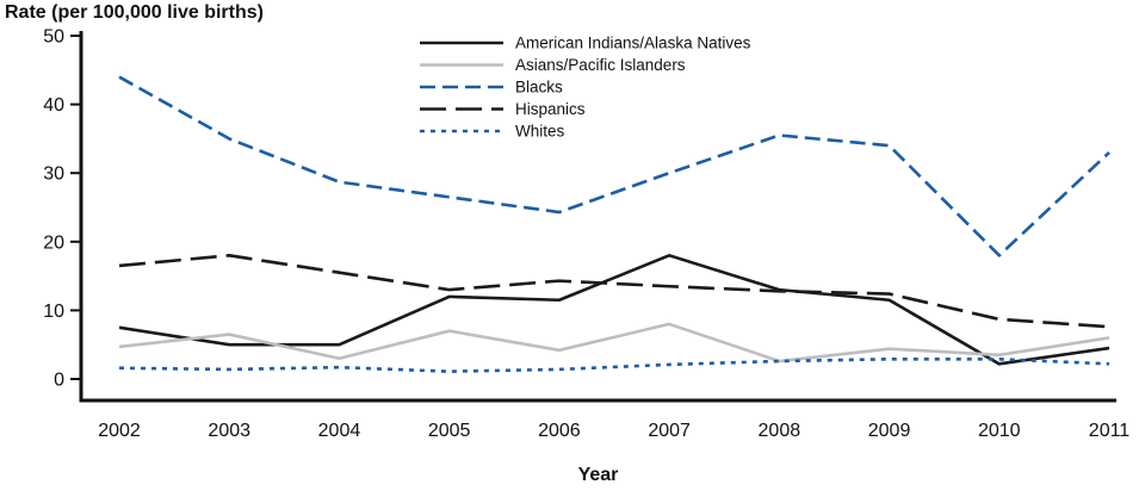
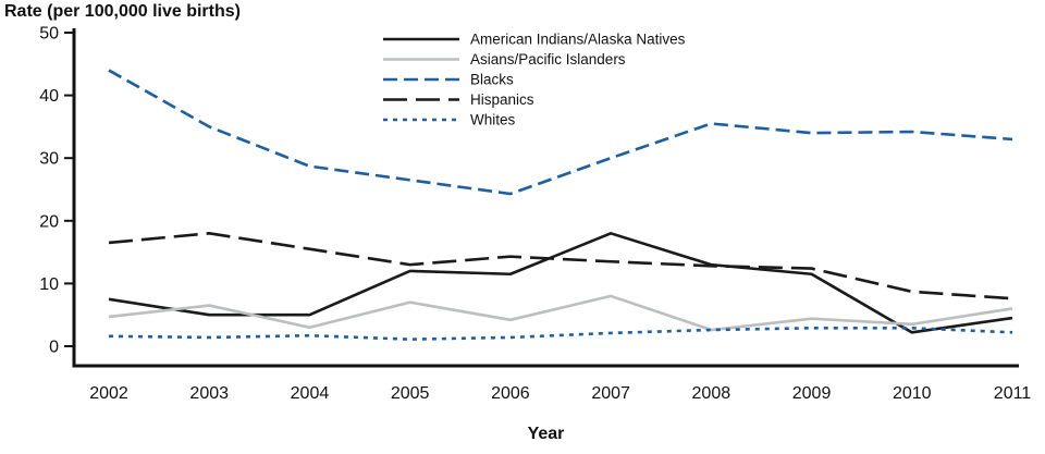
Blacks/2010: 18 -> 34
